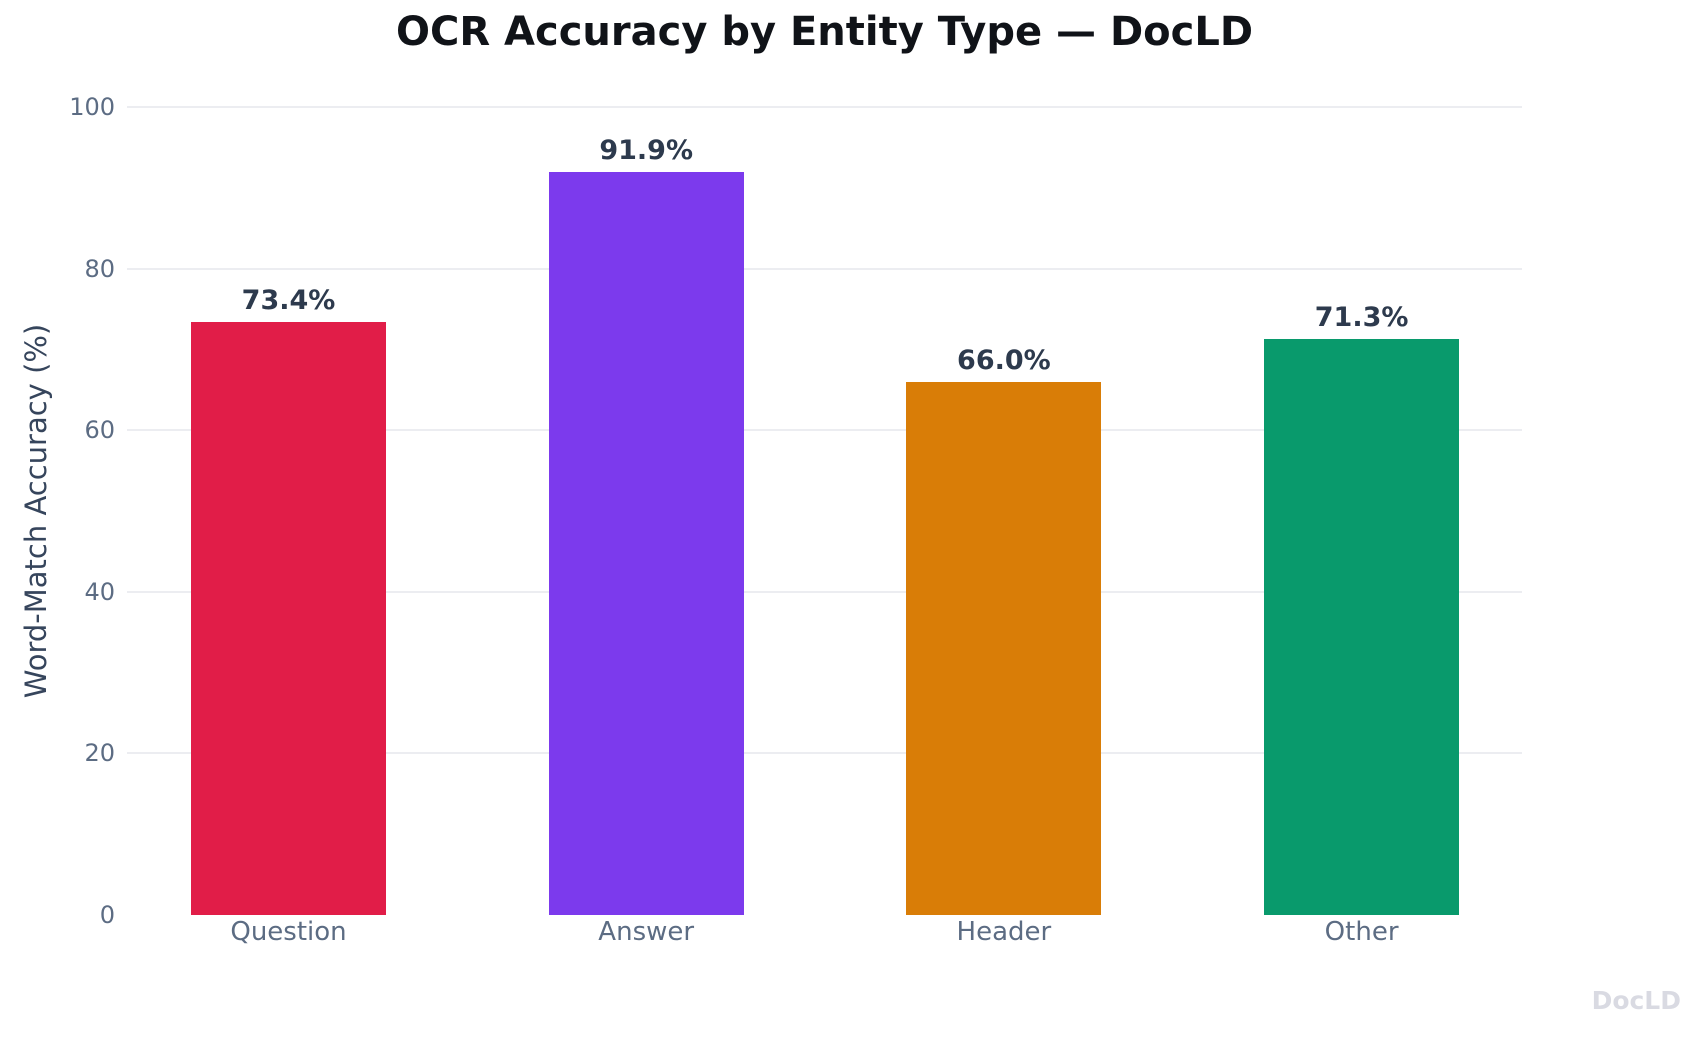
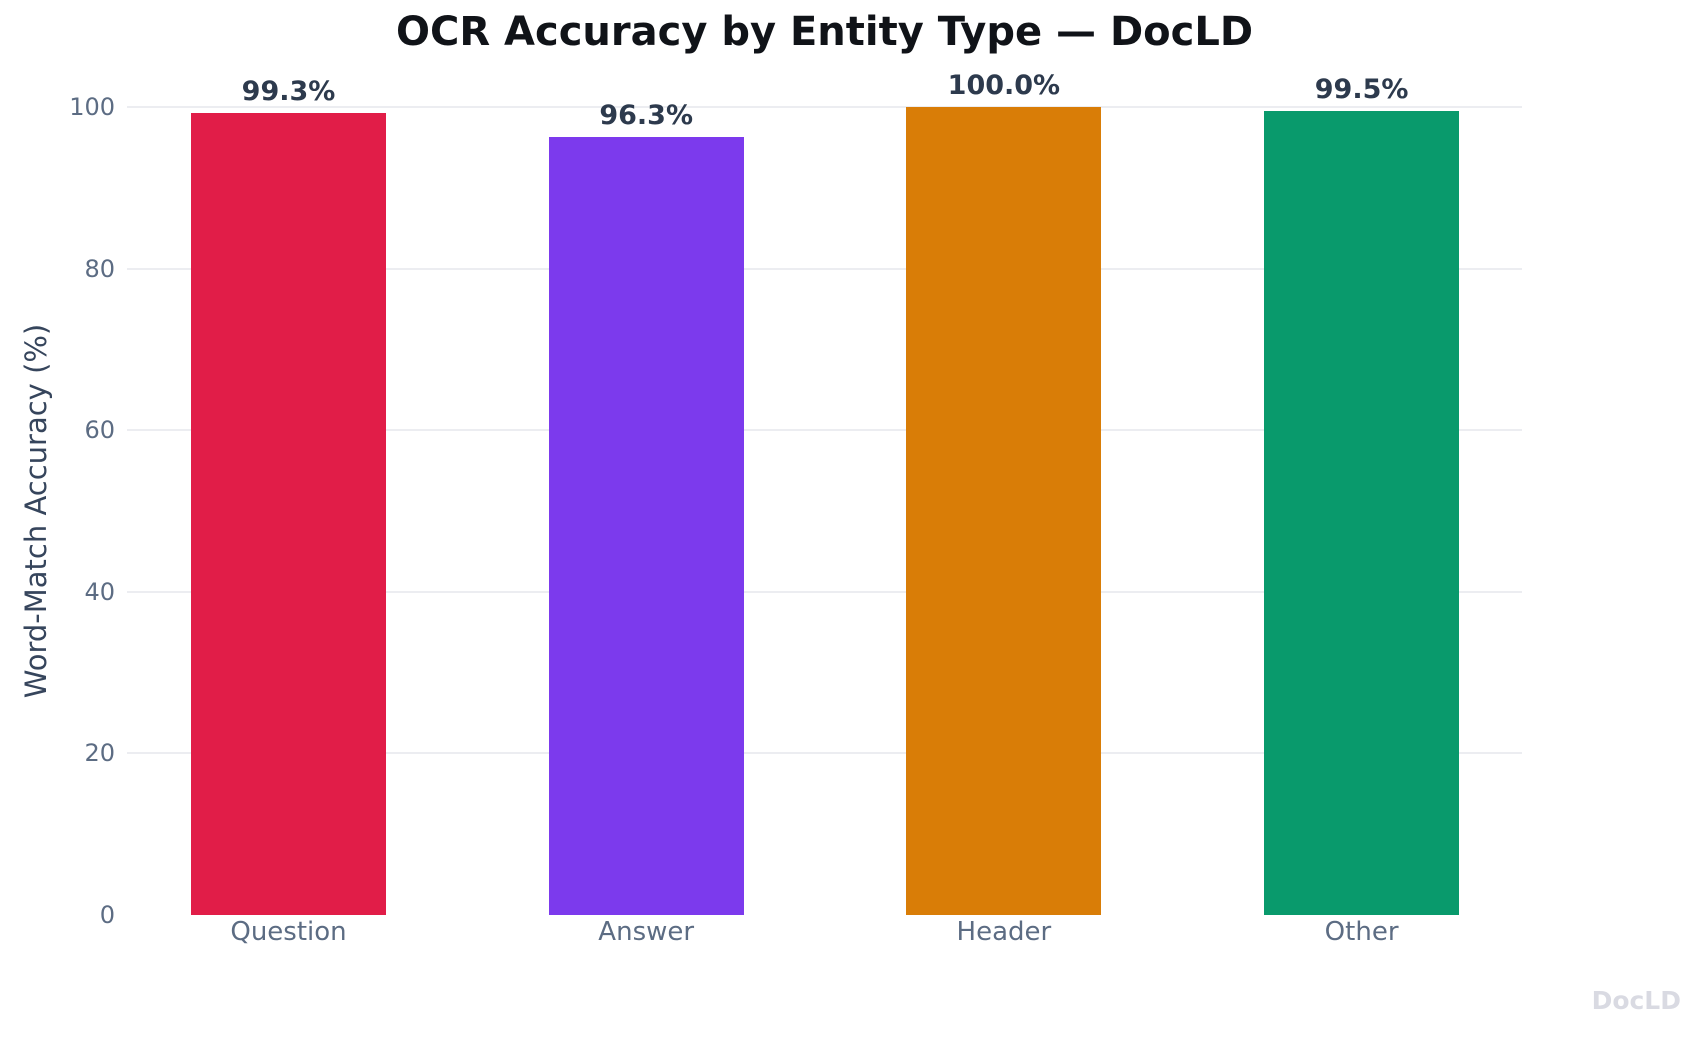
Question: 73.4% -> 99.3%
Answer: 91.9% -> 96.3%
Header: 66.0% -> 100.0%
Other: 71.3% -> 99.5%
